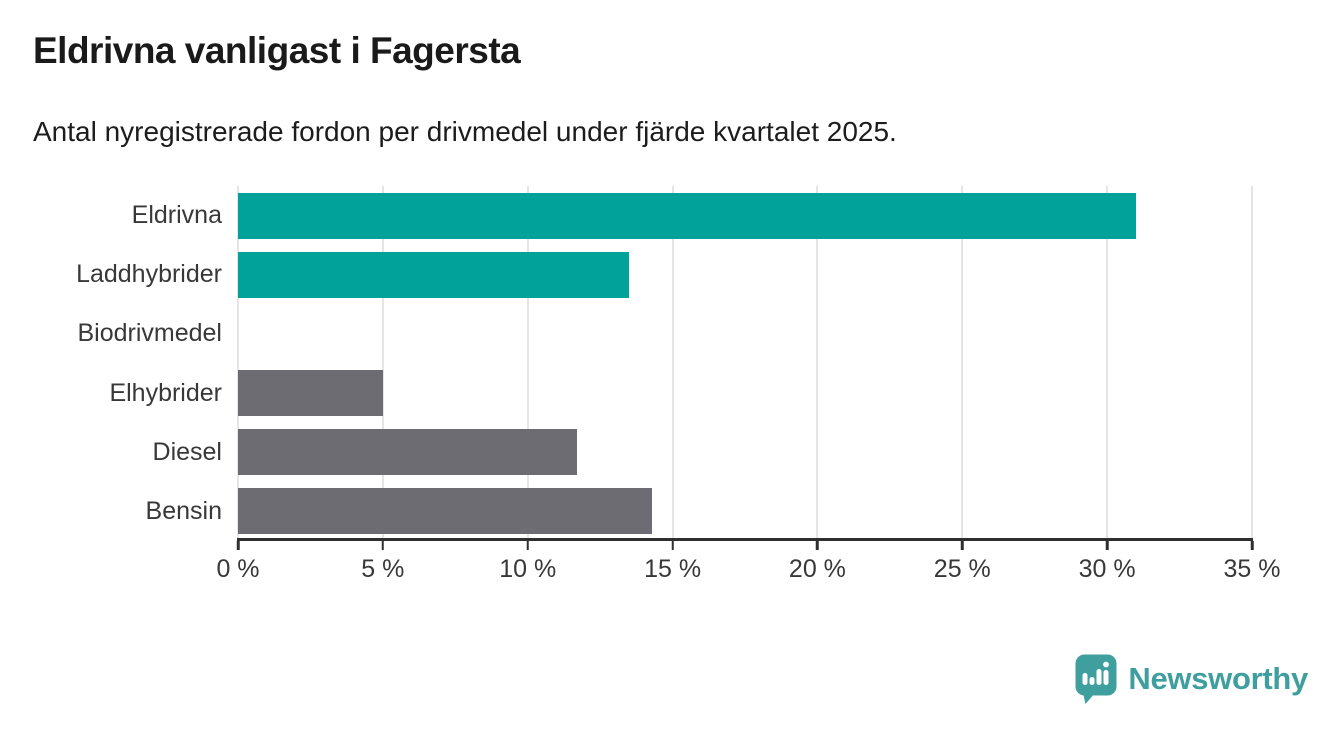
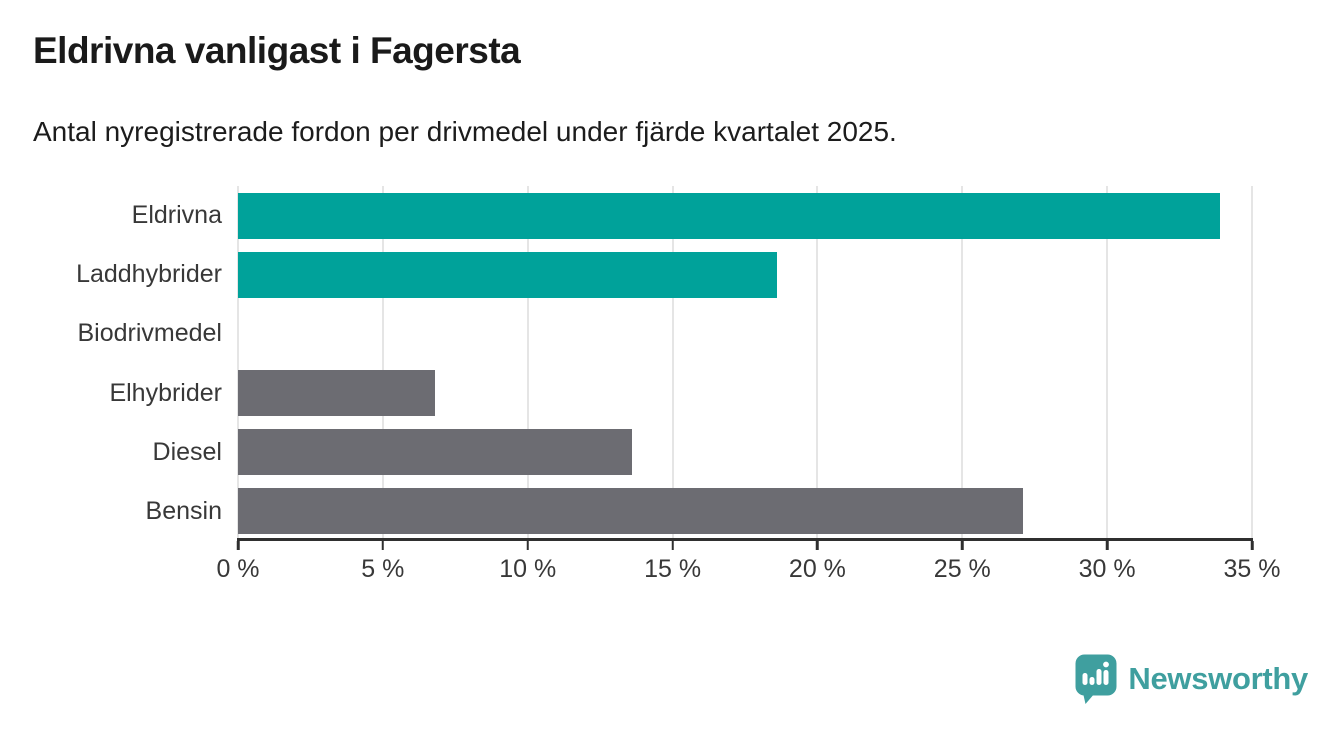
Eldrivna: 31.0% -> 33.9%
Laddhybrider: 13.5% -> 18.6%
Elhybrider: 5.0% -> 6.8%
Diesel: 11.7% -> 13.6%
Bensin: 14.3% -> 27.1%
